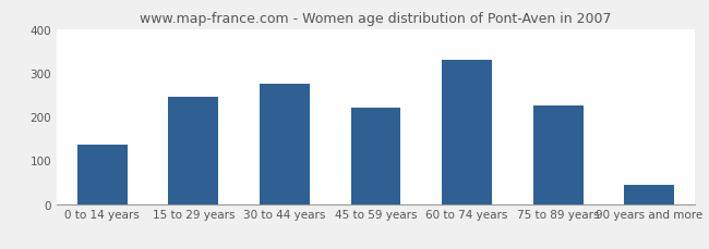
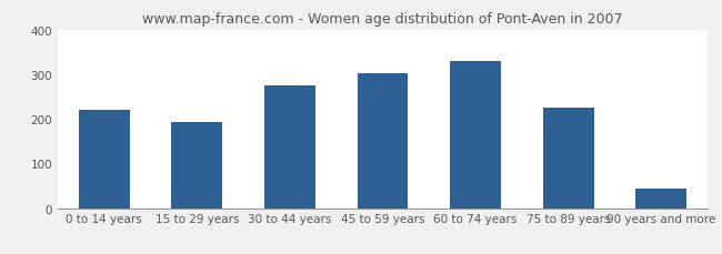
0 to 14 years: 135 -> 220
15 to 29 years: 245 -> 193
45 to 59 years: 220 -> 303
